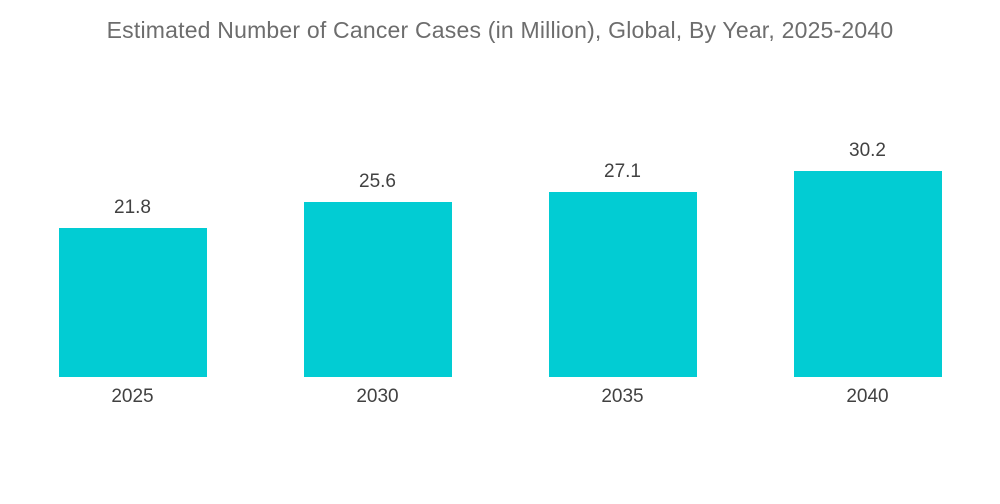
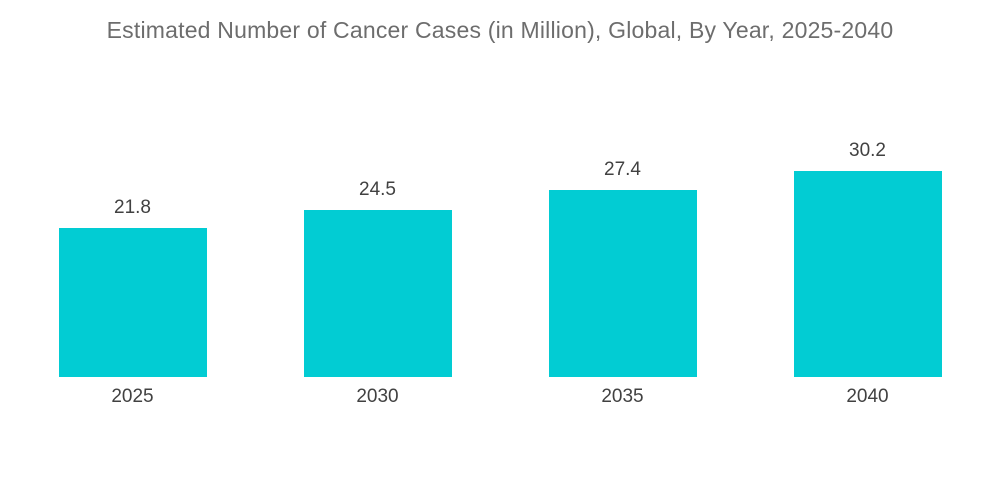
2030: 25.6 -> 24.5
2035: 27.1 -> 27.4
